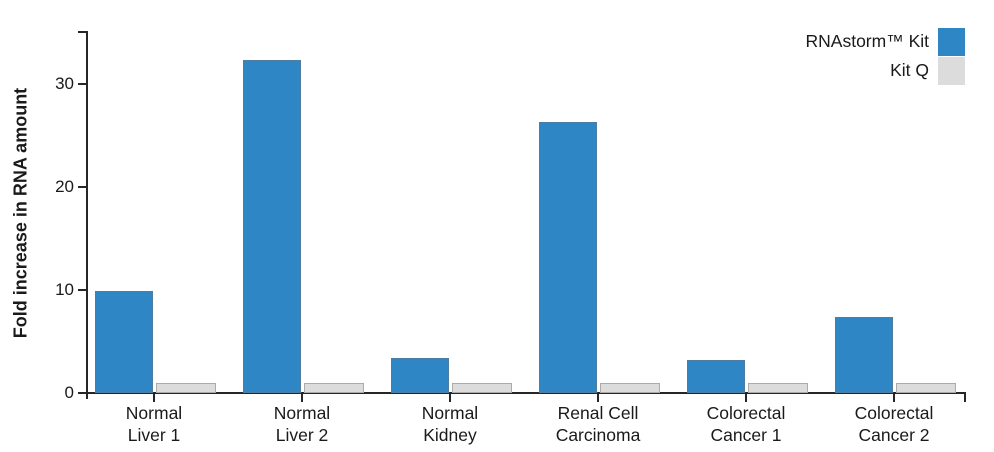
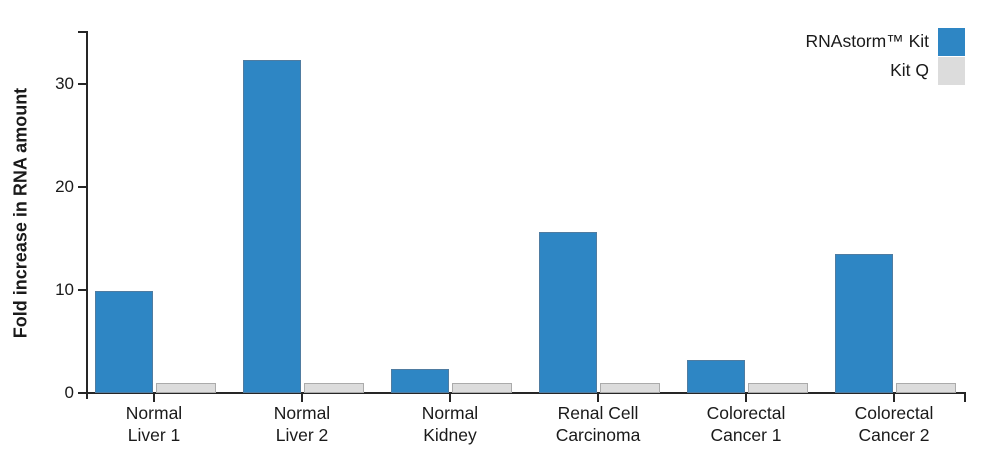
RNAstorm™ Kit/Normal Kidney: 3.4 -> 2.3
RNAstorm™ Kit/Renal Cell Carcinoma: 26.3 -> 15.6
RNAstorm™ Kit/Colorectal Cancer 2: 7.4 -> 13.5
